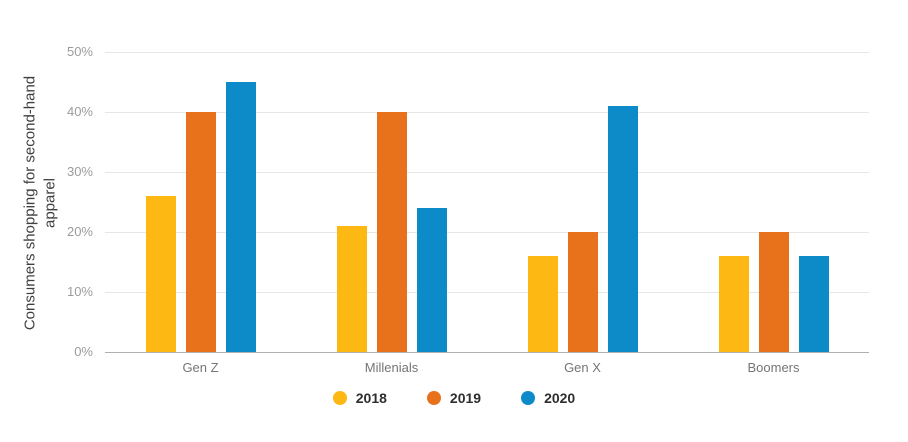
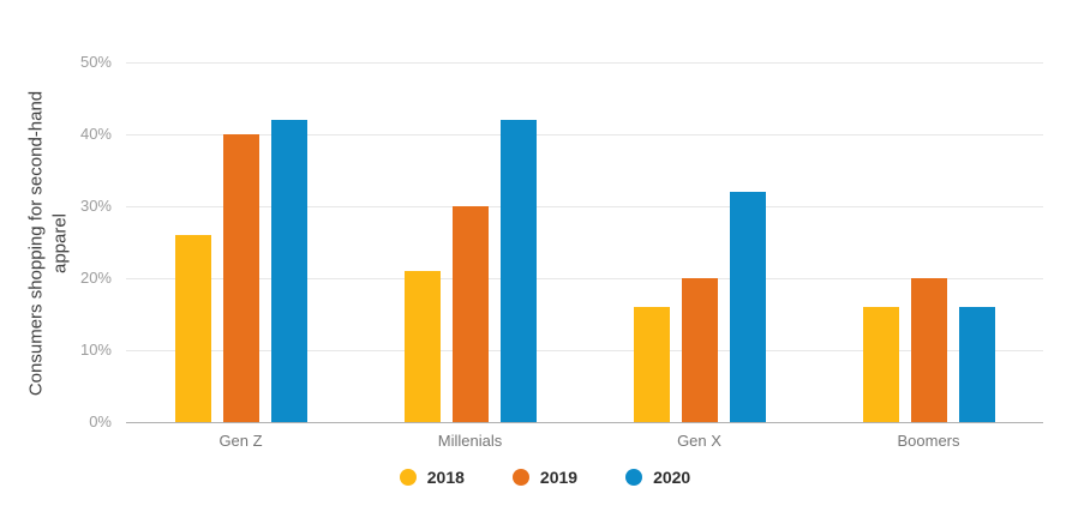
2020/Gen Z: 45% -> 42%
2019/Millenials: 40% -> 30%
2020/Millenials: 24% -> 42%
2020/Gen X: 41% -> 32%
